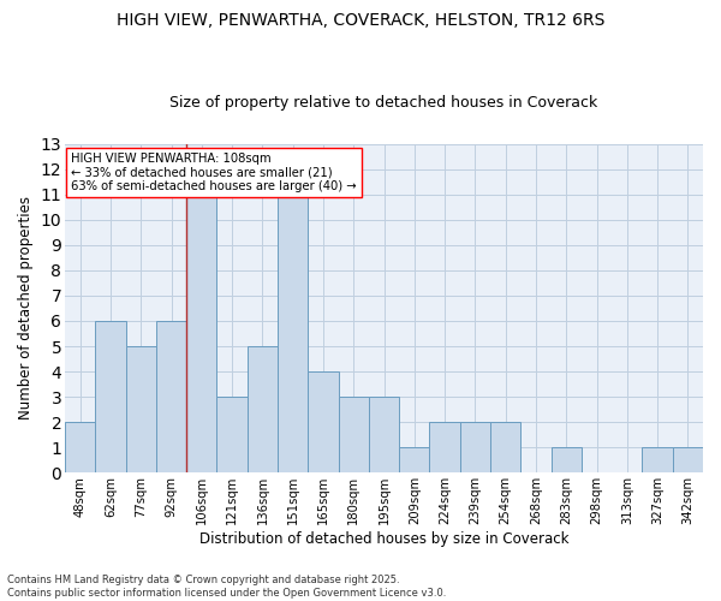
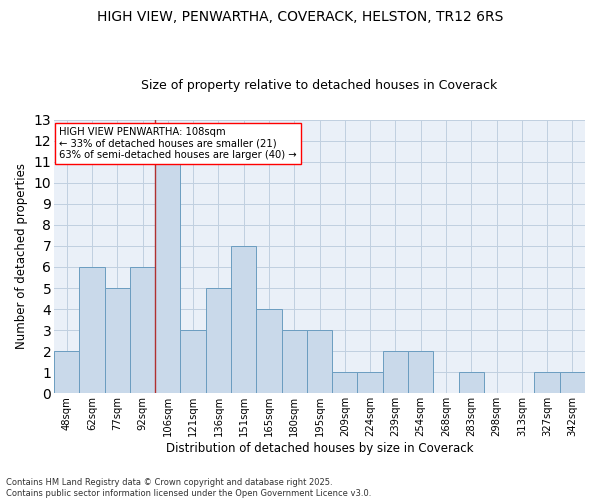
151sqm: 11 -> 7
224sqm: 2 -> 1
